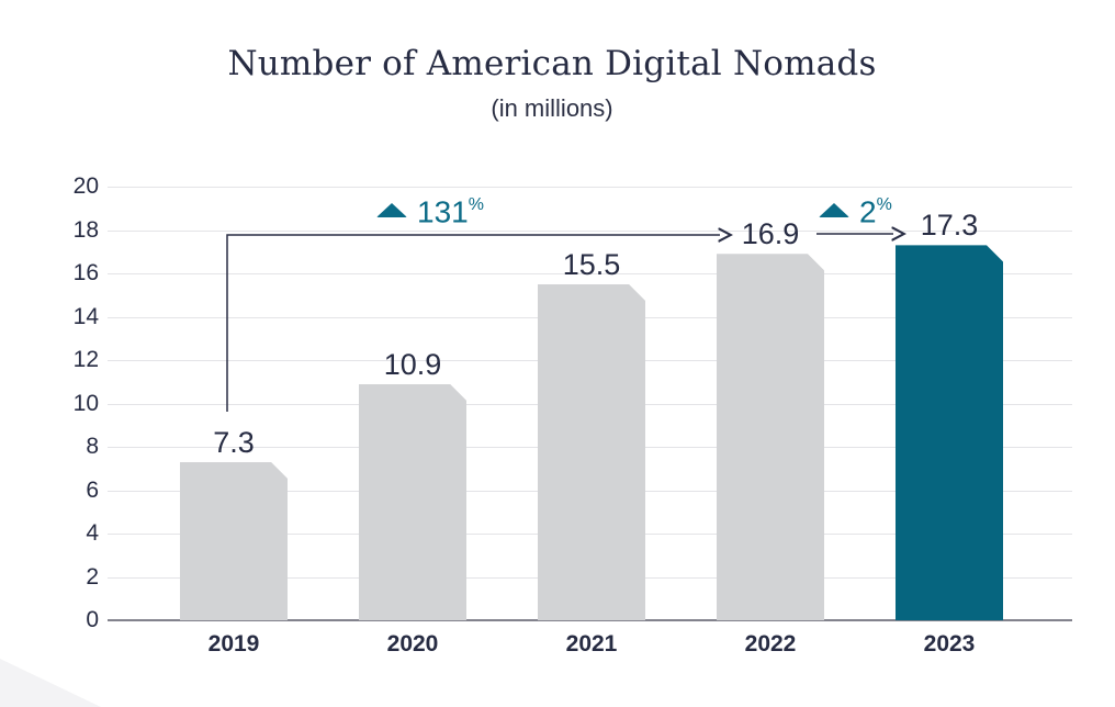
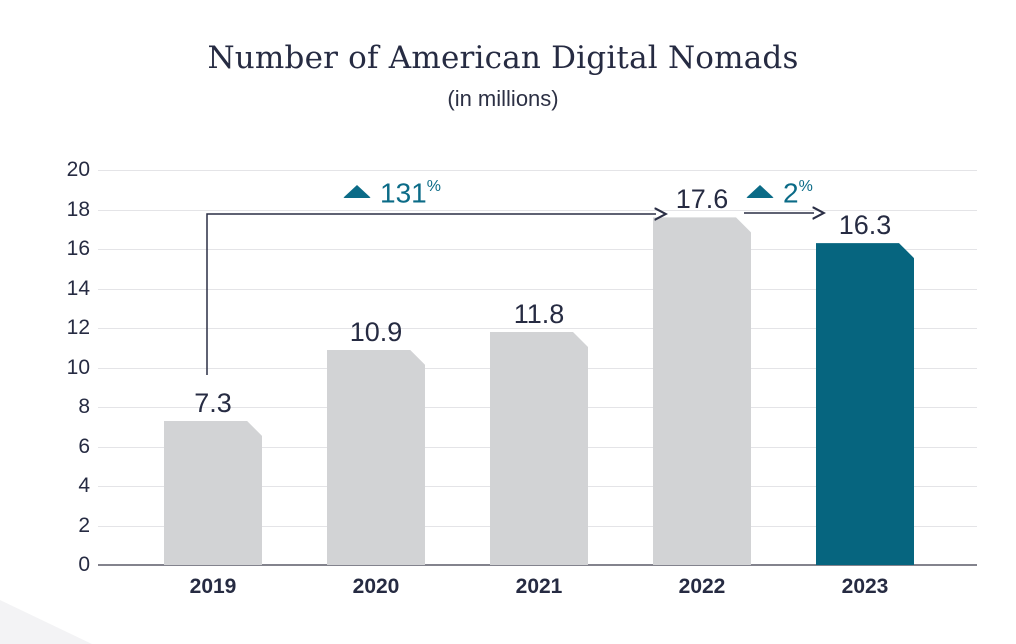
2021: 15.5 -> 11.8
2022: 16.9 -> 17.6
2023: 17.3 -> 16.3
